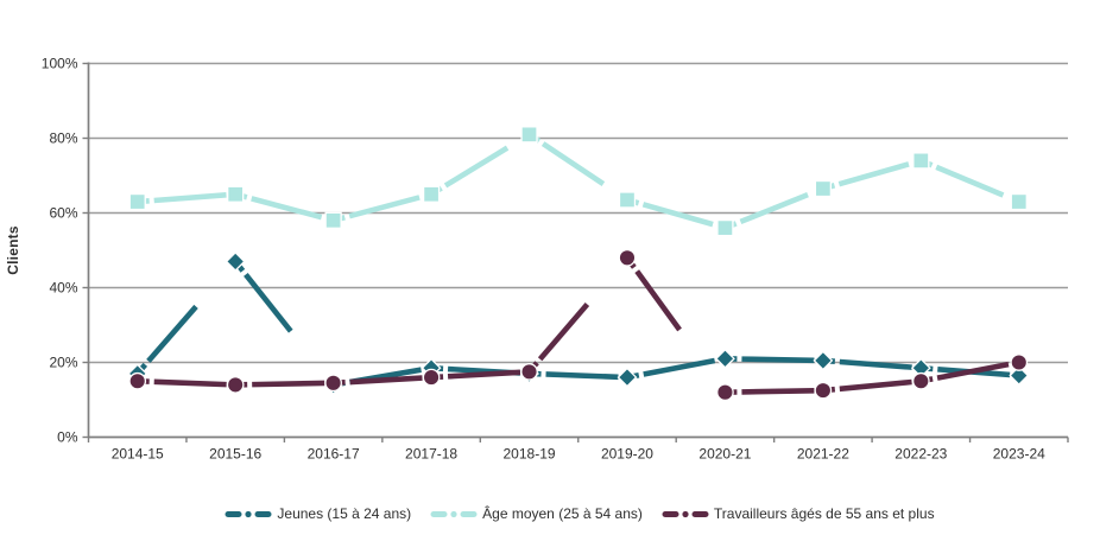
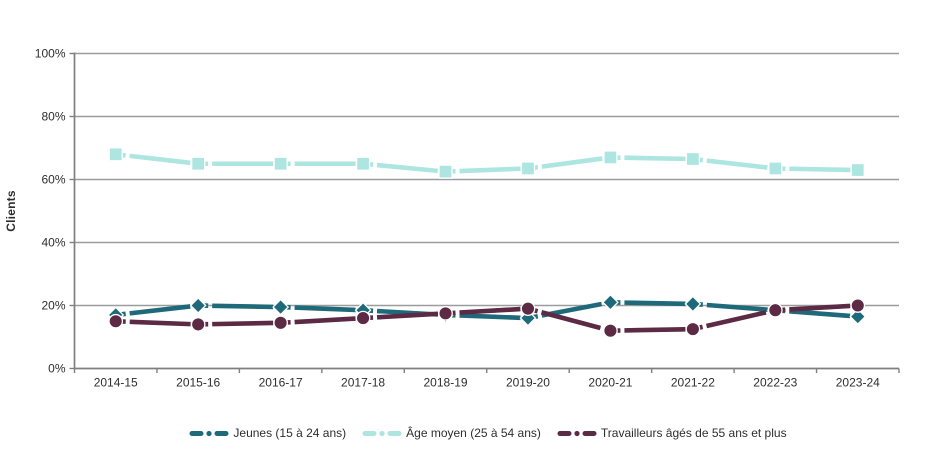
Âge moyen (25 à 54 ans)/2014-15: 63% -> 68%
Jeunes (15 à 24 ans)/2015-16: 47% -> 20%
Jeunes (15 à 24 ans)/2016-17: 14% -> 20%
Âge moyen (25 à 54 ans)/2016-17: 58% -> 65%
Âge moyen (25 à 54 ans)/2018-19: 81% -> 62%
Travailleurs âgés de 55 ans et plus/2019-20: 48% -> 19%
Âge moyen (25 à 54 ans)/2020-21: 56% -> 67%
Âge moyen (25 à 54 ans)/2022-23: 74% -> 64%
Travailleurs âgés de 55 ans et plus/2022-23: 15% -> 18%
